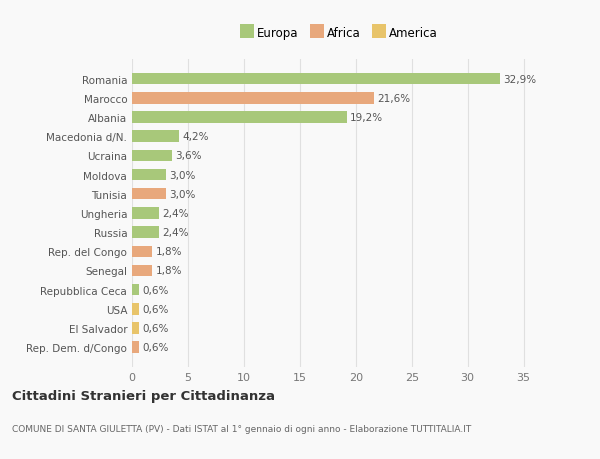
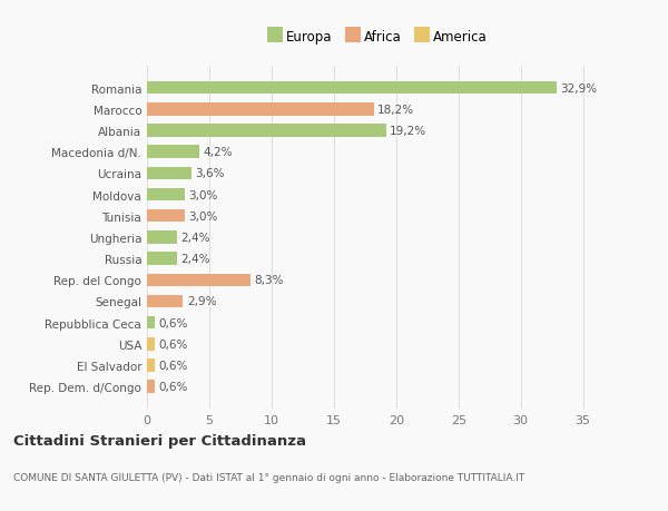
Marocco: 21,6% -> 18,2%
Rep. del Congo: 1,8% -> 8,3%
Senegal: 1,8% -> 2,9%
